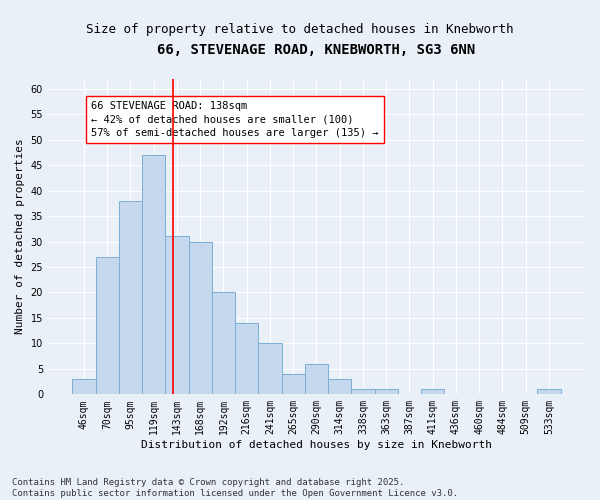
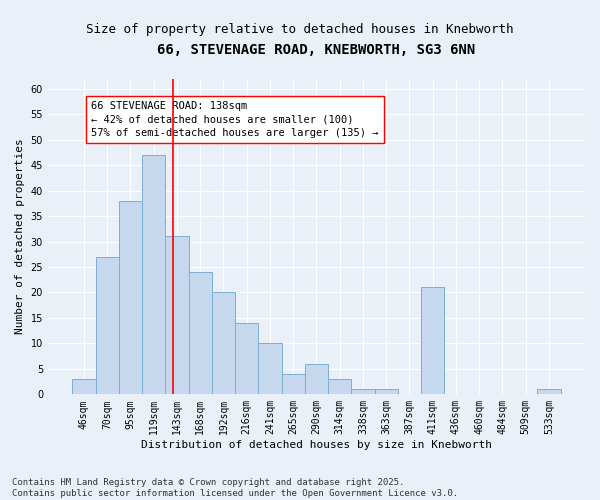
168sqm: 30 -> 24
411sqm: 1 -> 21
